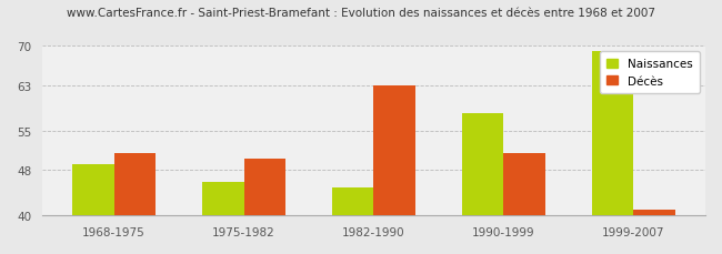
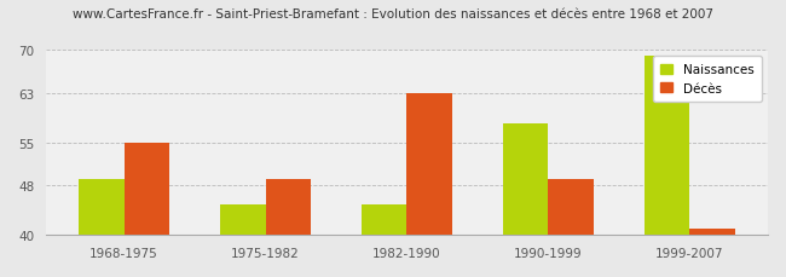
Décès/1968-1975: 51 -> 55
Naissances/1975-1982: 46 -> 45
Décès/1975-1982: 50 -> 49
Décès/1990-1999: 51 -> 49
